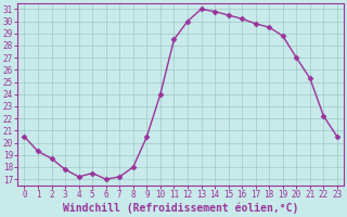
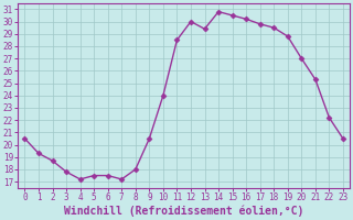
6: 17.0 -> 17.5
13: 31.0 -> 29.4
